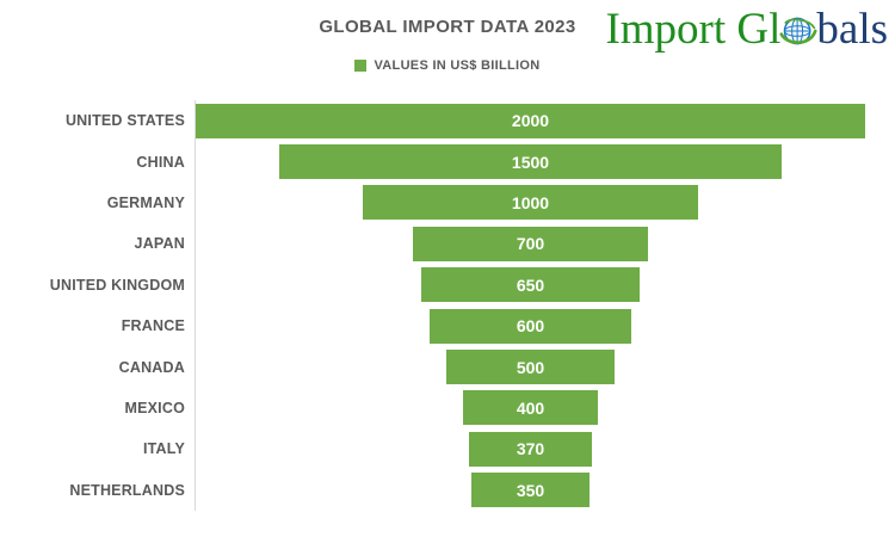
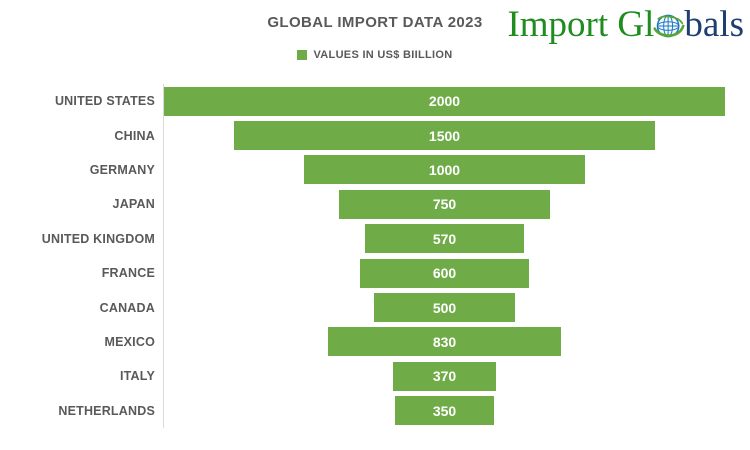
JAPAN: 700 -> 750
UNITED KINGDOM: 650 -> 570
MEXICO: 400 -> 830
